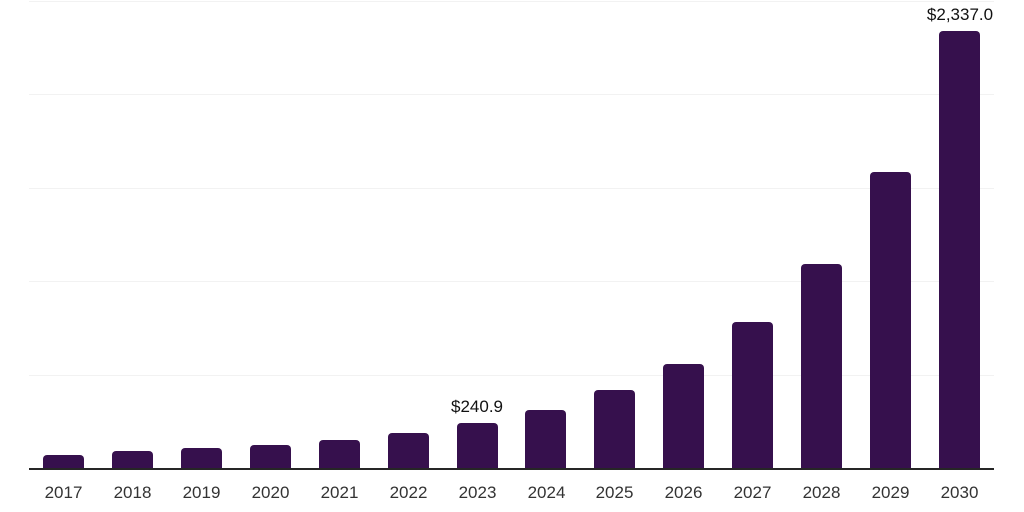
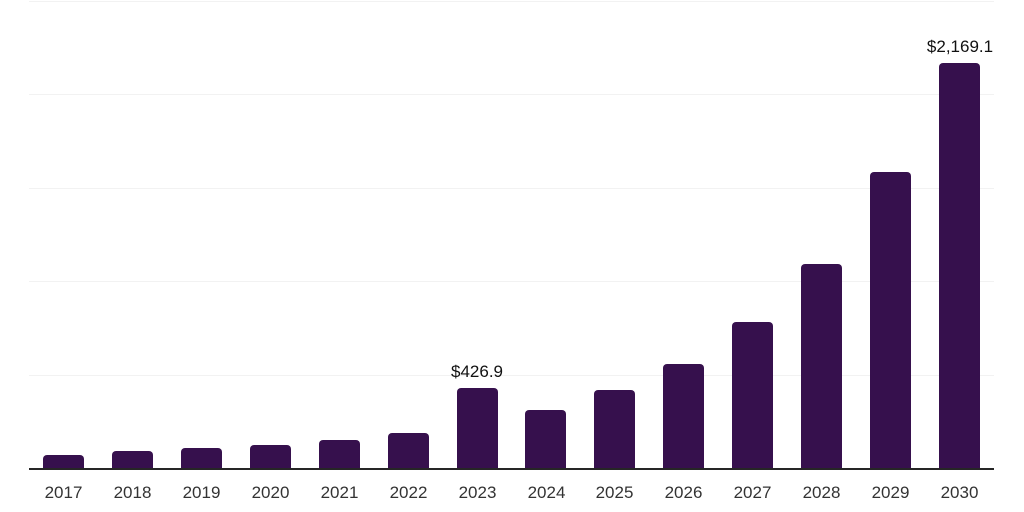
2023: $240.9 -> $426.9
2030: $2,337.0 -> $2,169.1
